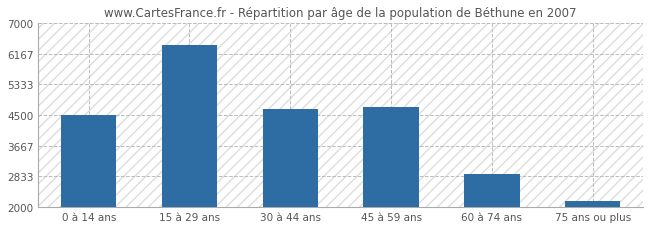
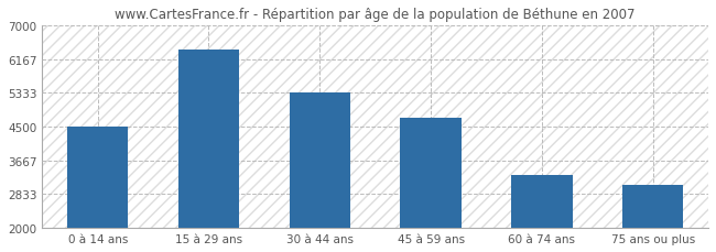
30 à 44 ans: 4660 -> 5350
60 à 74 ans: 2900 -> 3300
75 ans ou plus: 2170 -> 3050
